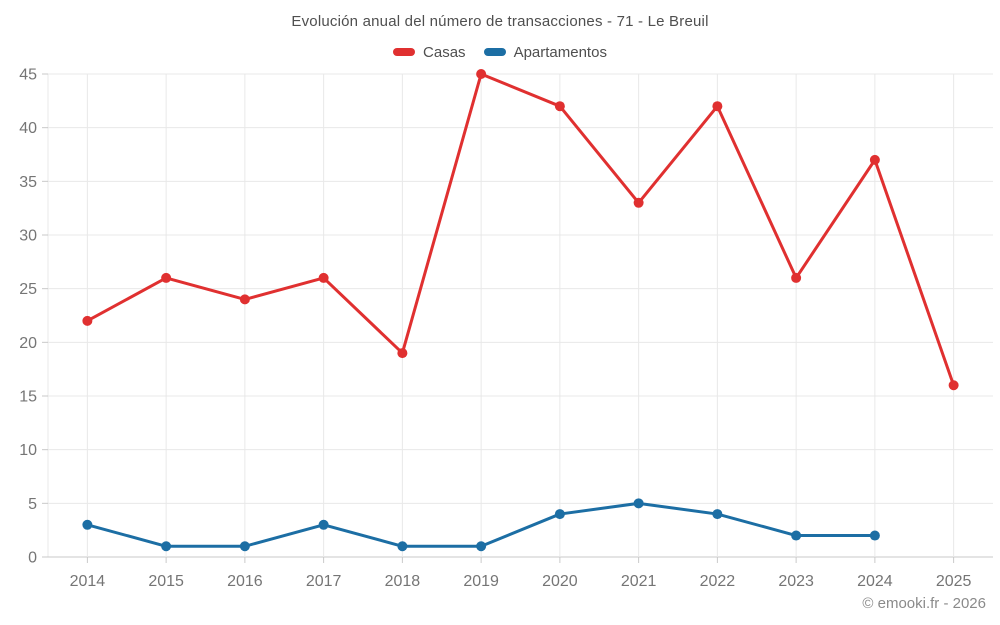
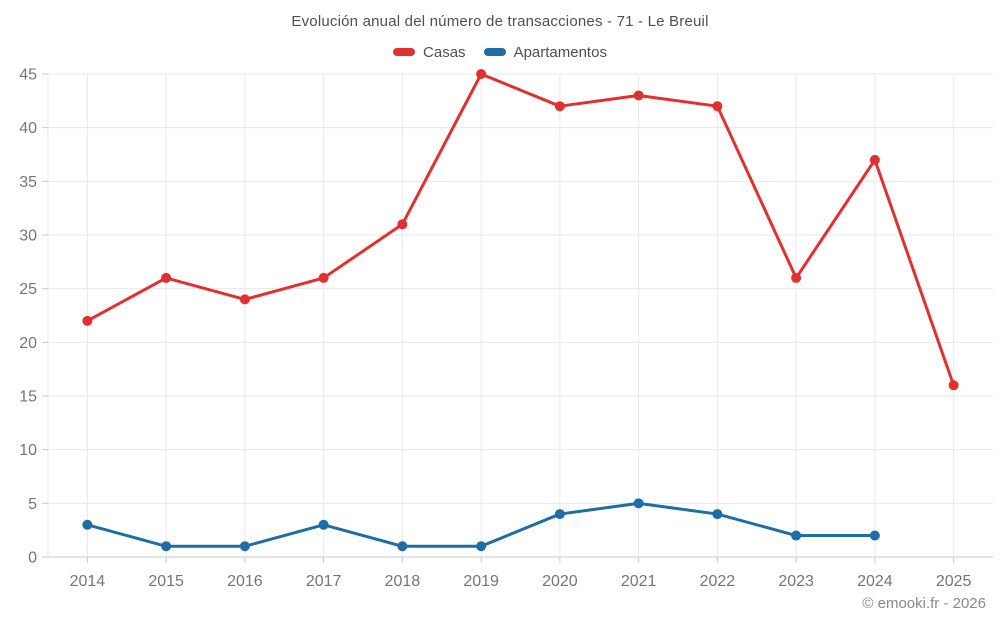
Casas/2018: 19 -> 31
Casas/2021: 33 -> 43
